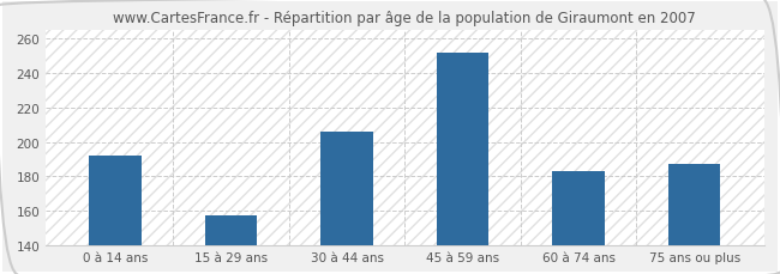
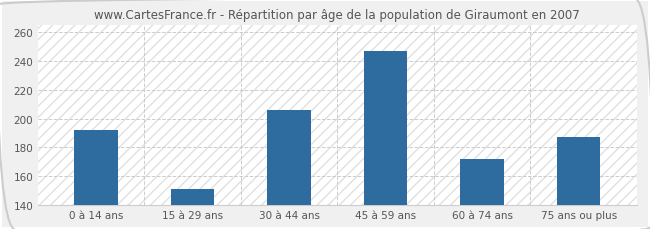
15 à 29 ans: 157 -> 151
45 à 59 ans: 252 -> 247
60 à 74 ans: 183 -> 172
